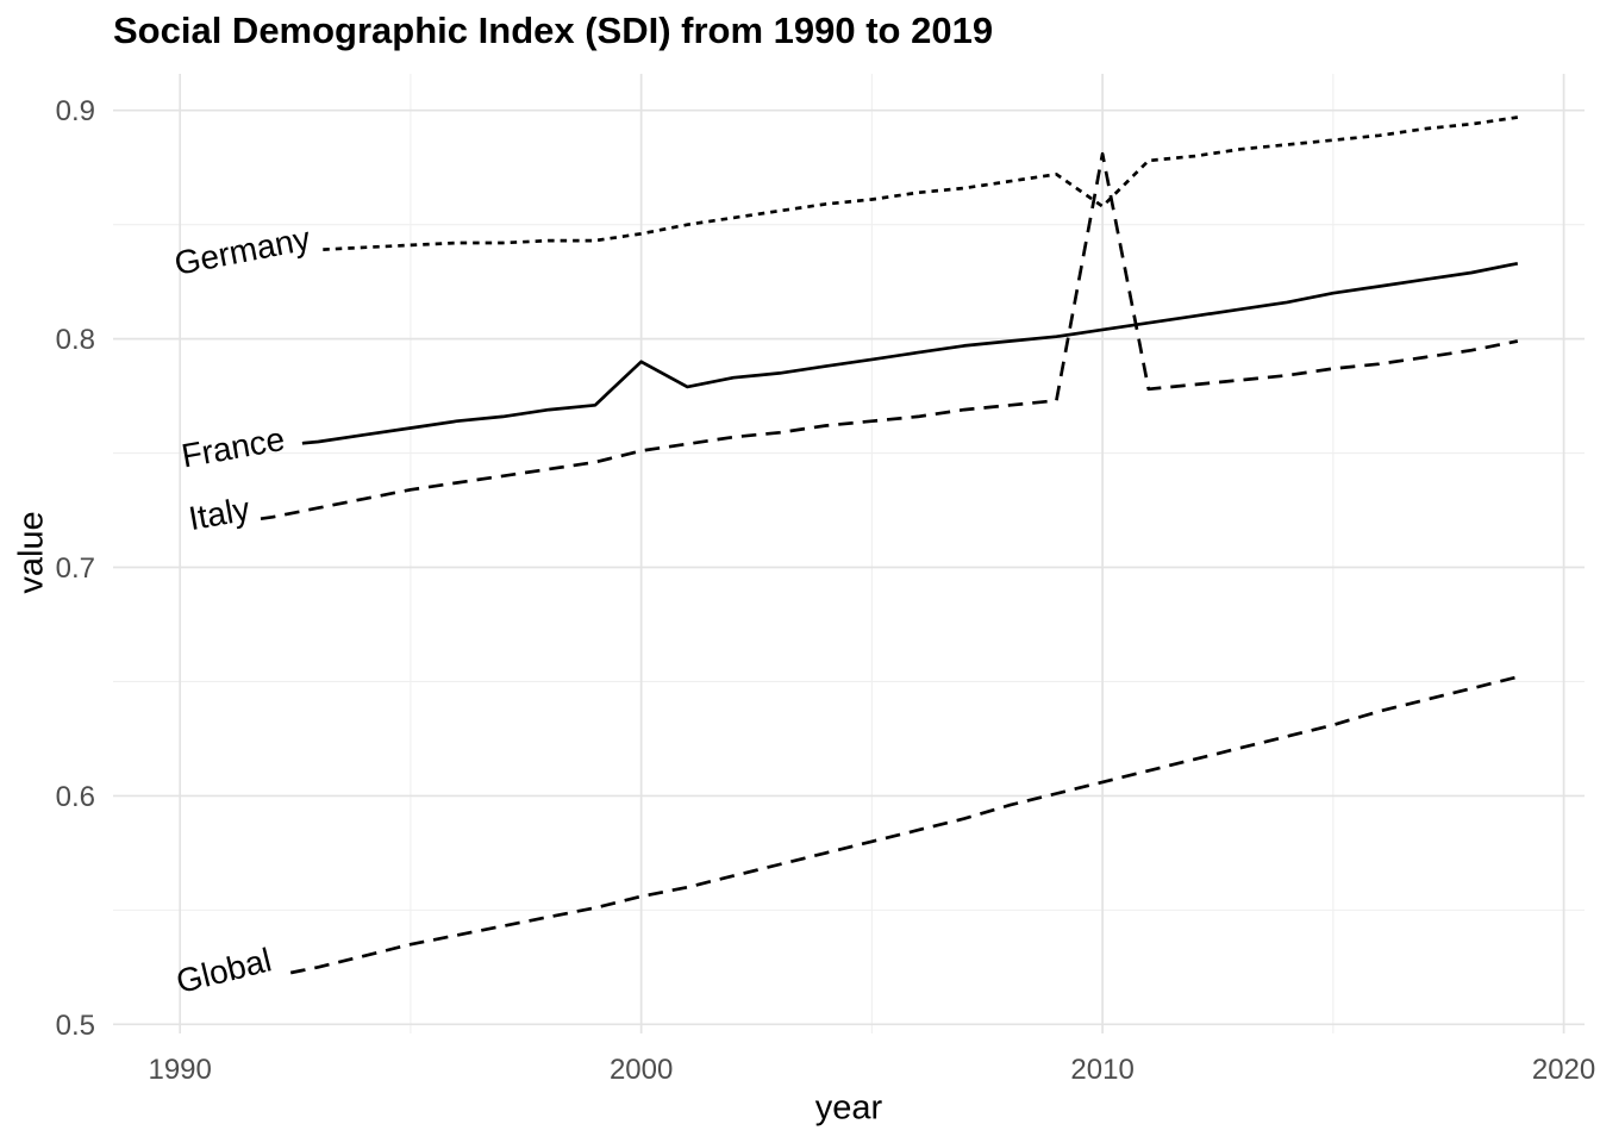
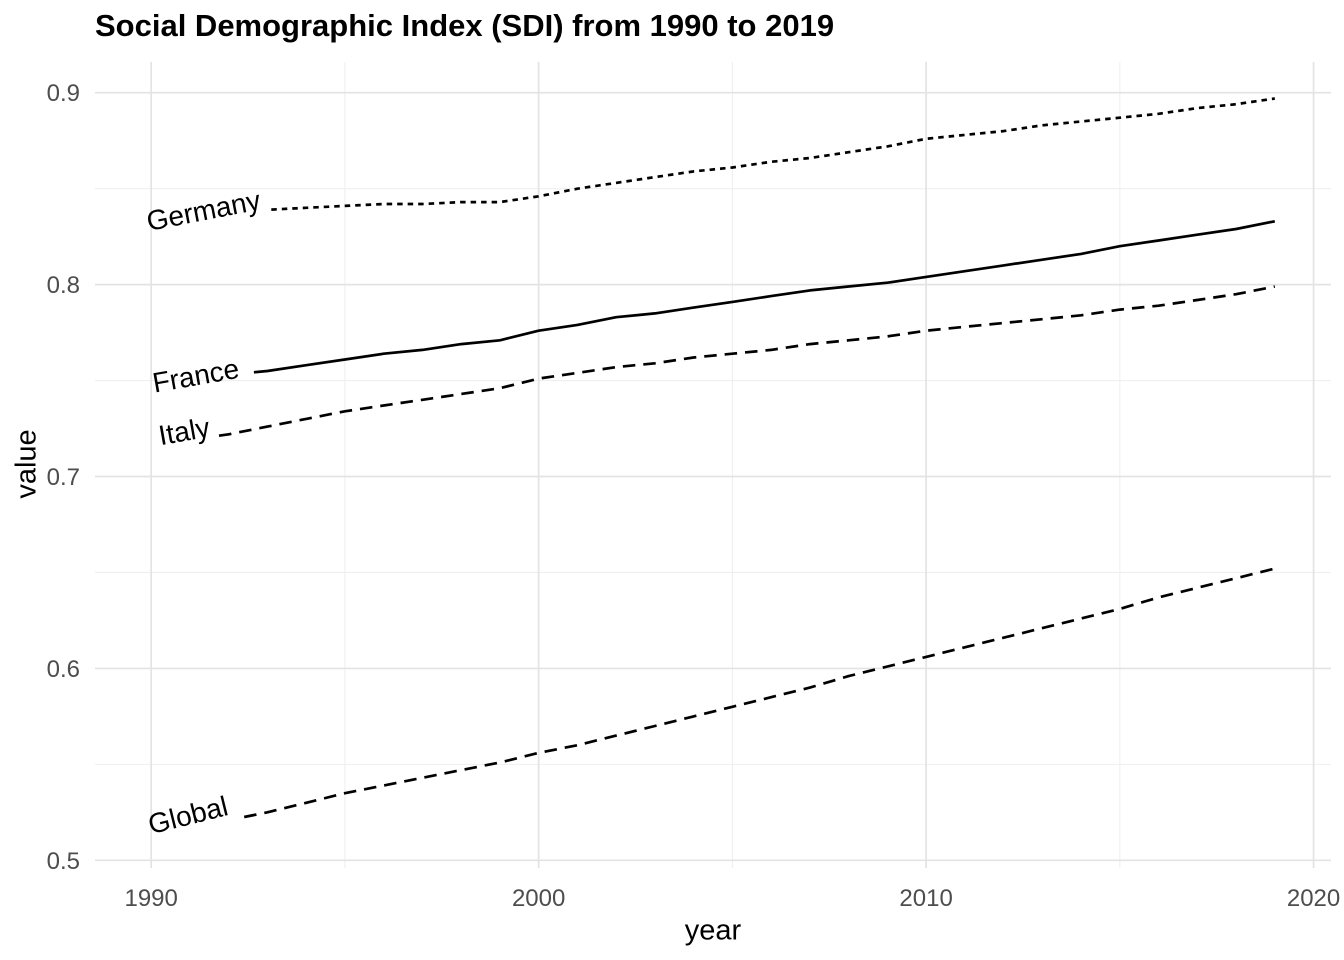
France/2000: 0.790 -> 0.776
Germany/2010: 0.858 -> 0.876
Italy/2010: 0.881 -> 0.776
